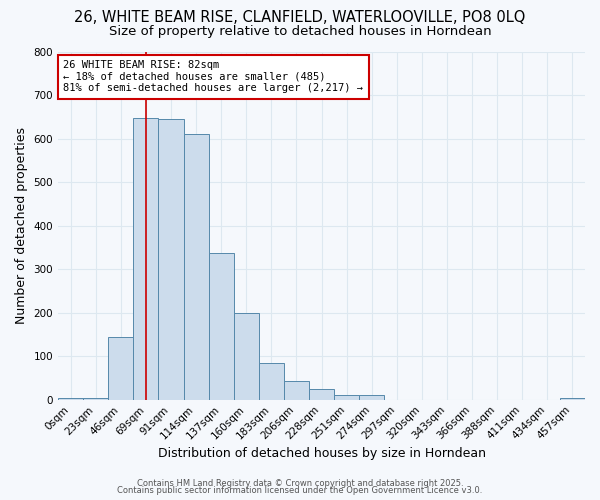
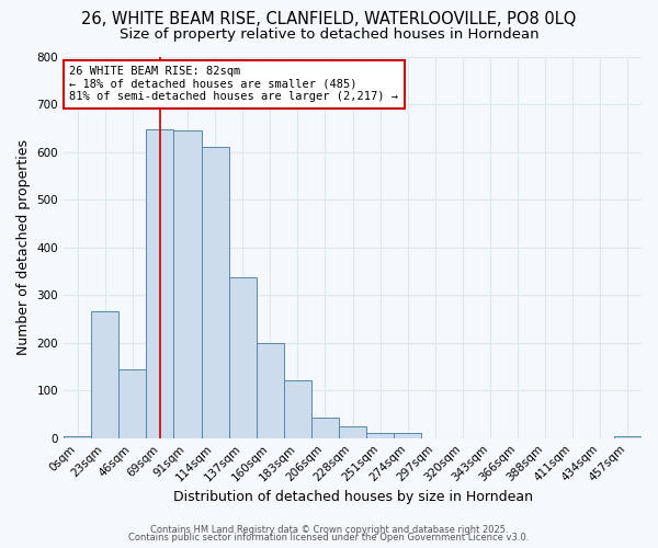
23sqm: 5 -> 265
183sqm: 85 -> 120
